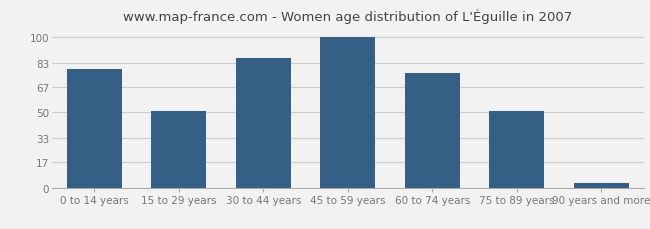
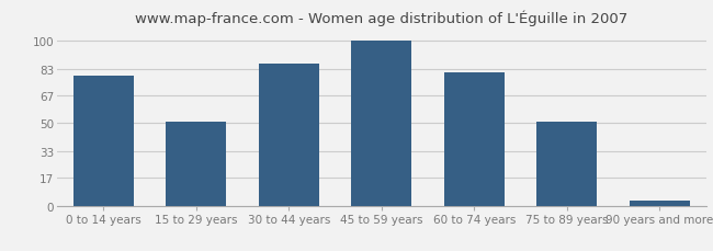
60 to 74 years: 76 -> 81
